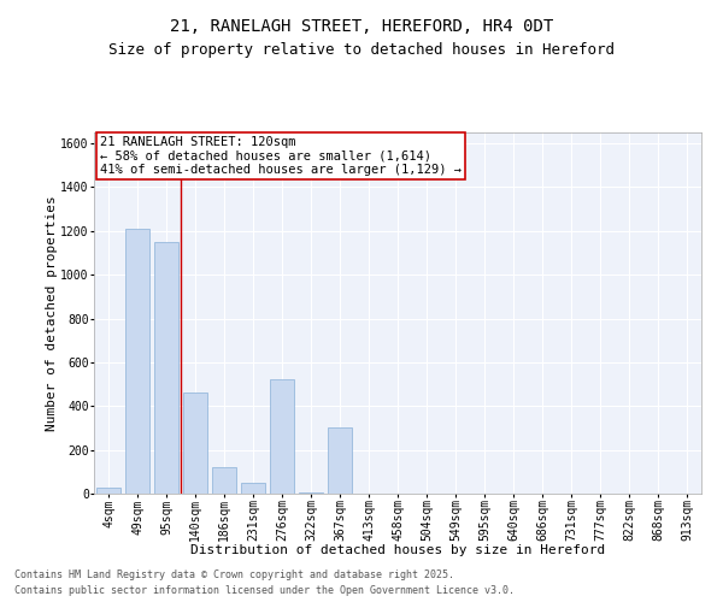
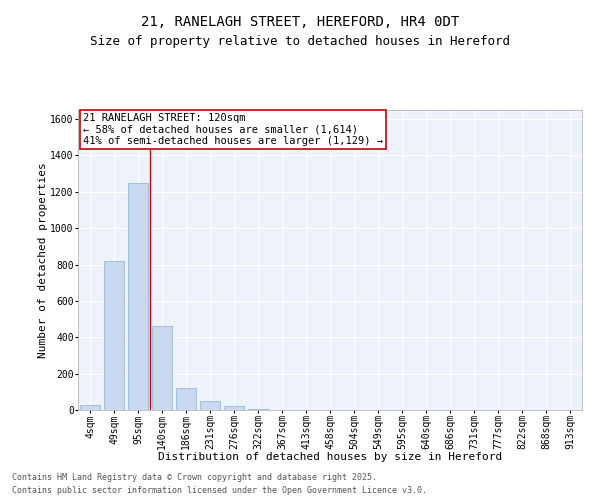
49sqm: 1210 -> 820
95sqm: 1150 -> 1250
276sqm: 520 -> 20
367sqm: 300 -> 0
